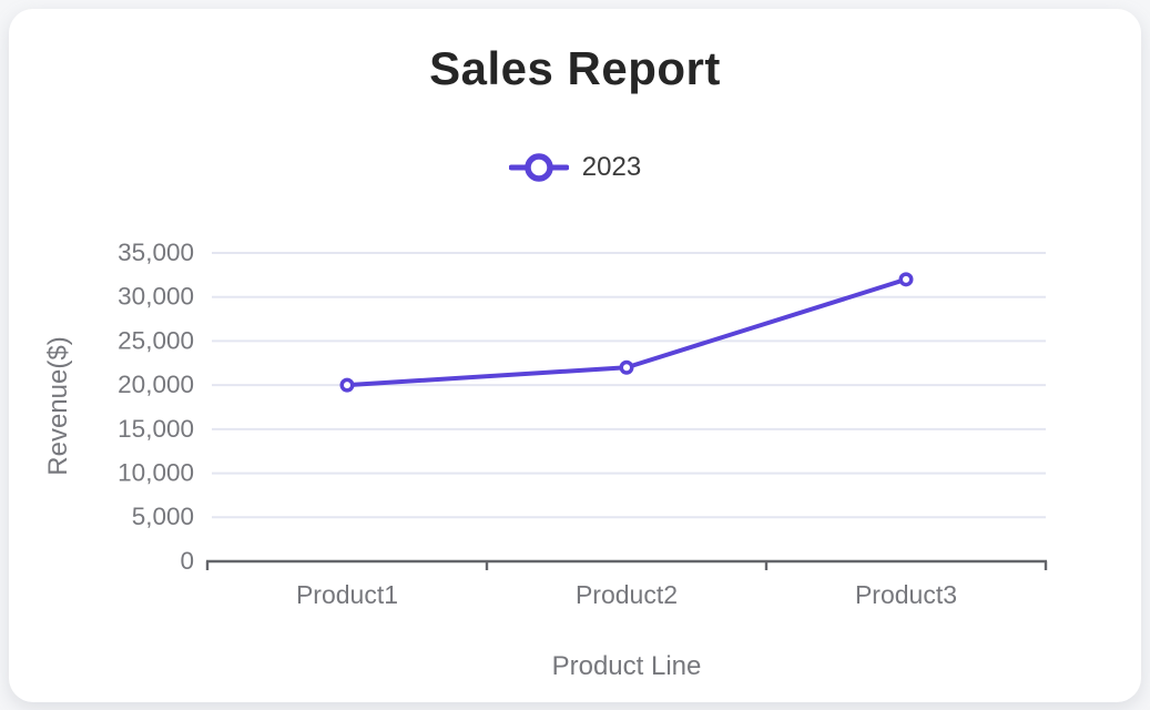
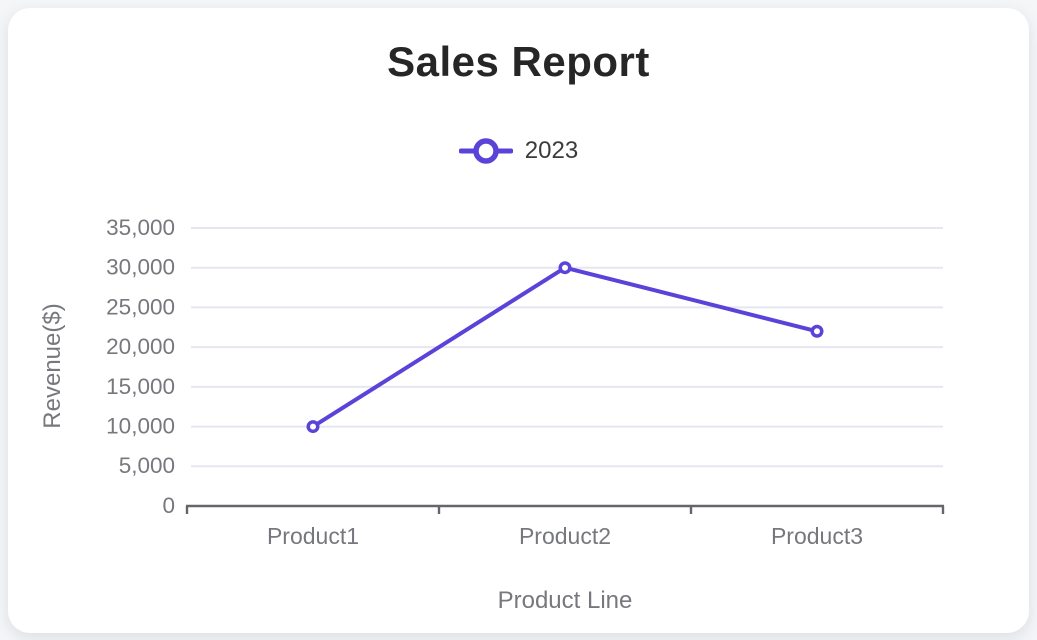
Product1: 20000 -> 10000
Product2: 22000 -> 30000
Product3: 32000 -> 22000
